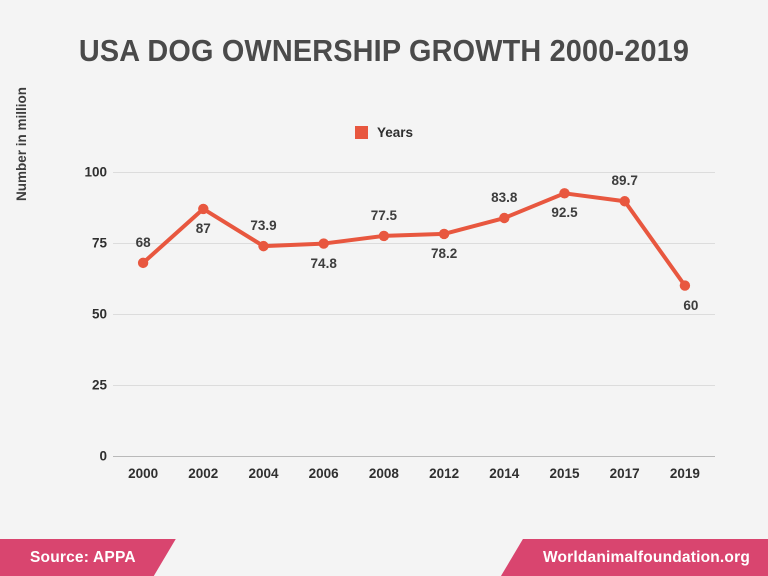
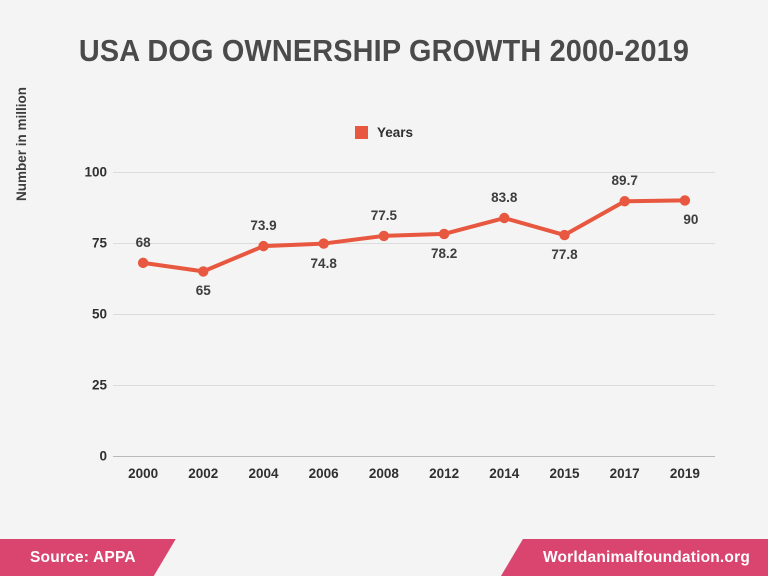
2002: 87 -> 65
2015: 92.5 -> 77.8
2019: 60 -> 90
